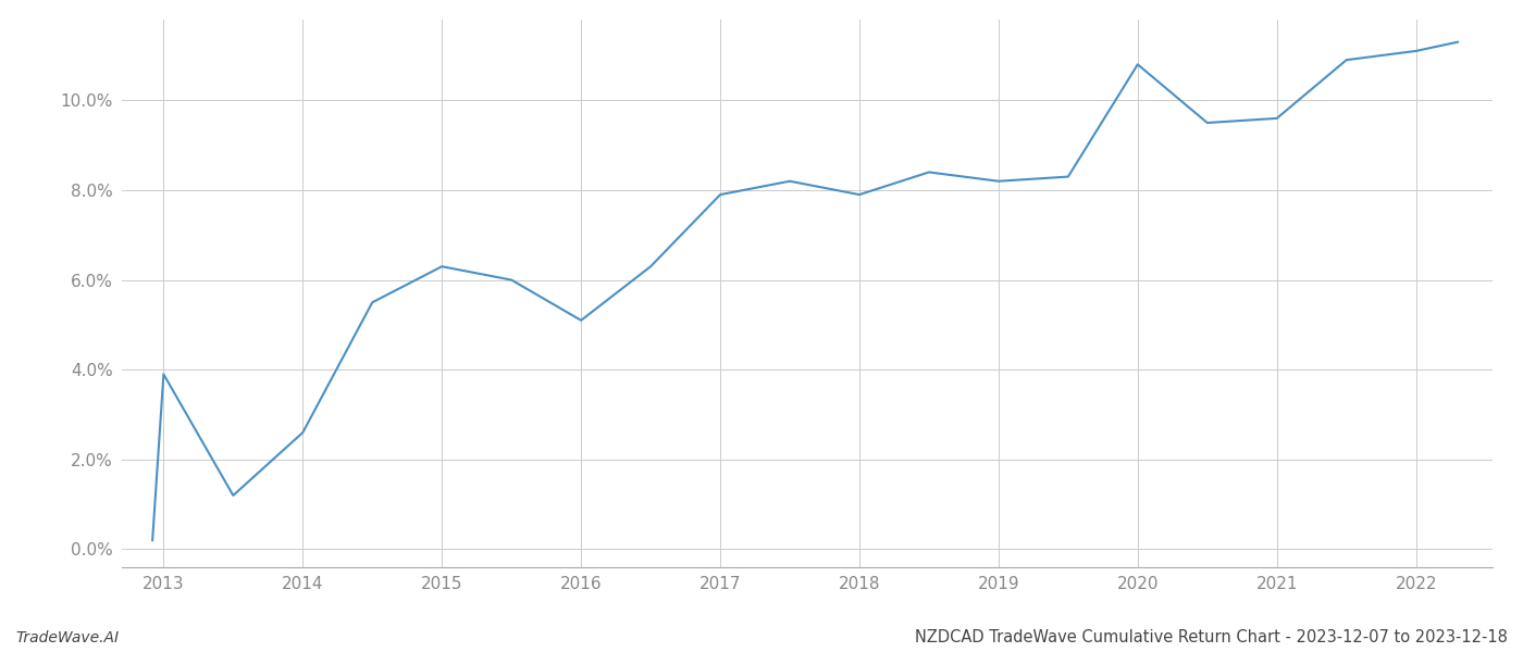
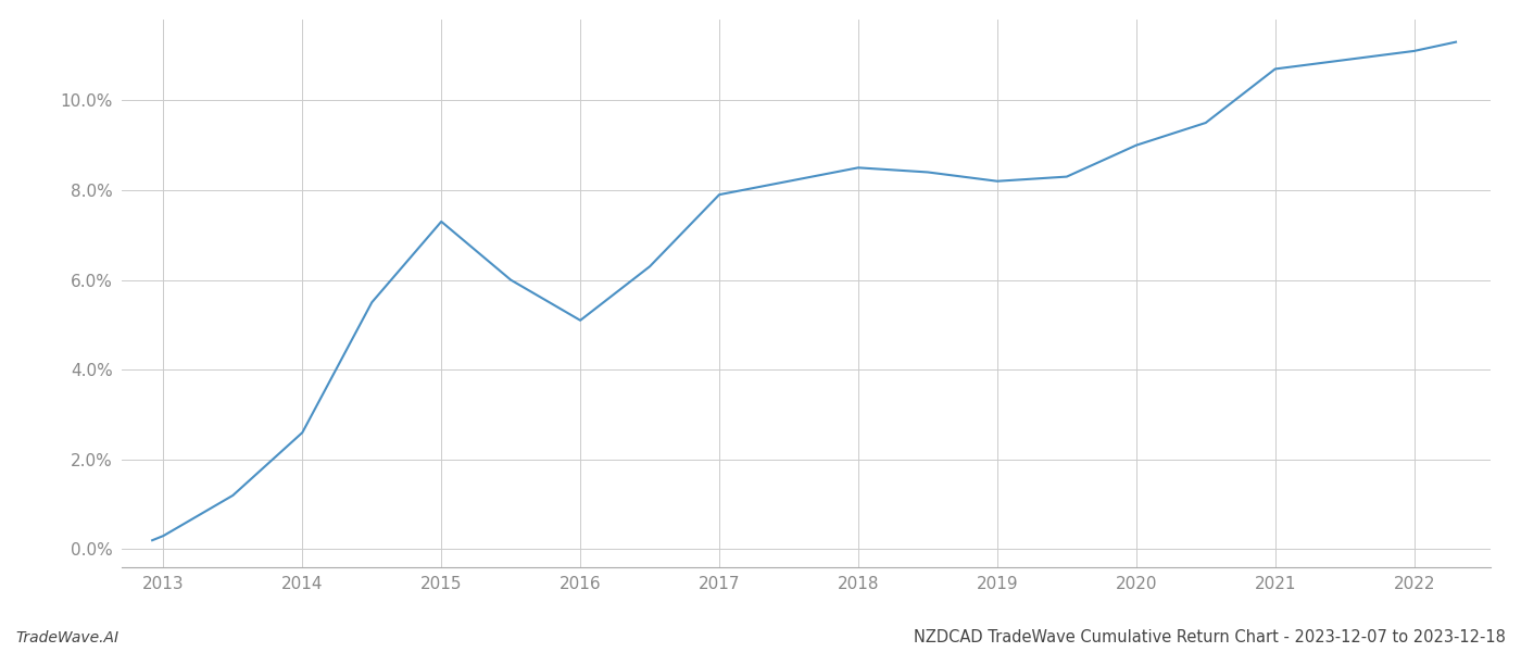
2013: 3.9% -> 0.3%
2015: 6.3% -> 7.3%
2018: 7.9% -> 8.5%
2020: 10.8% -> 9.0%
2021: 9.6% -> 10.7%
